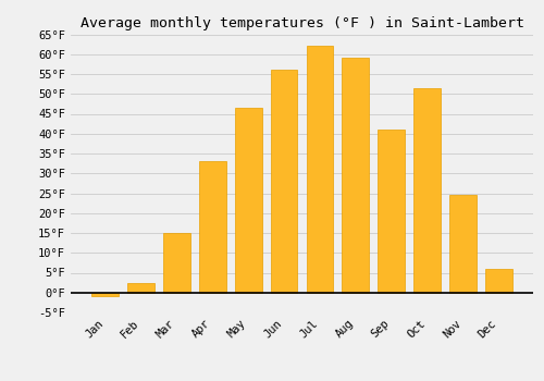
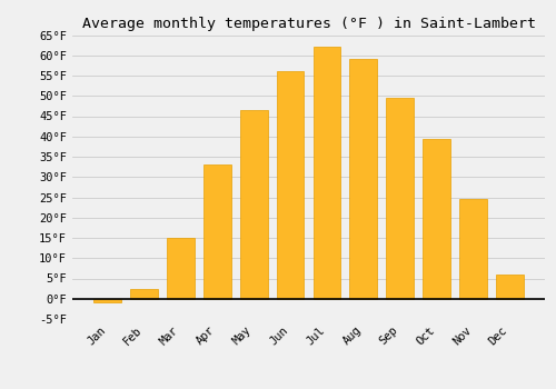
Sep: 41.0°F -> 49.5°F
Oct: 51.5°F -> 39.5°F
